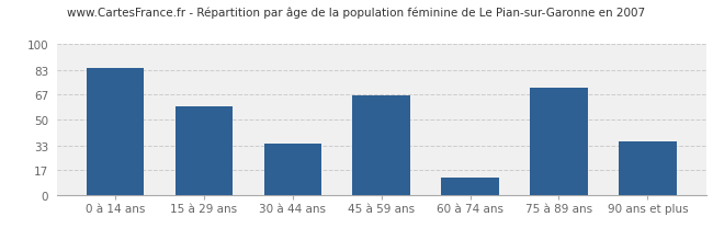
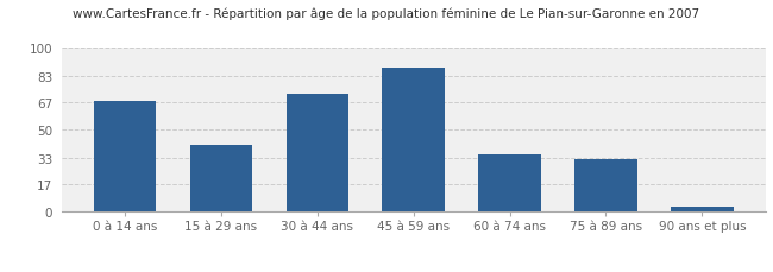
0 à 14 ans: 84 -> 68
15 à 29 ans: 59 -> 41
30 à 44 ans: 34 -> 72
45 à 59 ans: 66 -> 88
60 à 74 ans: 12 -> 35
75 à 89 ans: 71 -> 32
90 ans et plus: 36 -> 3
